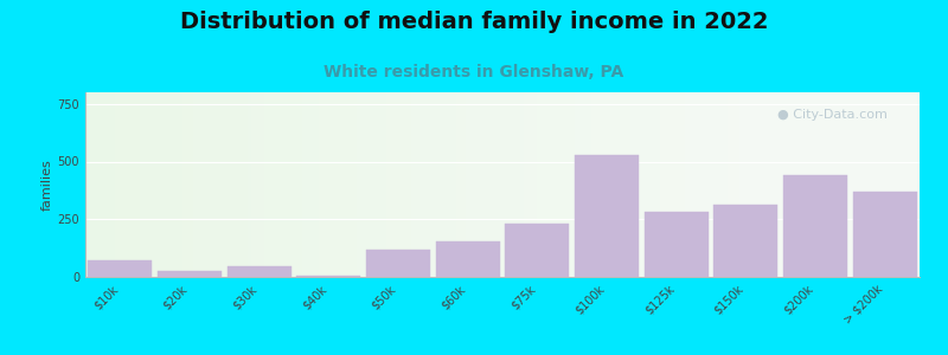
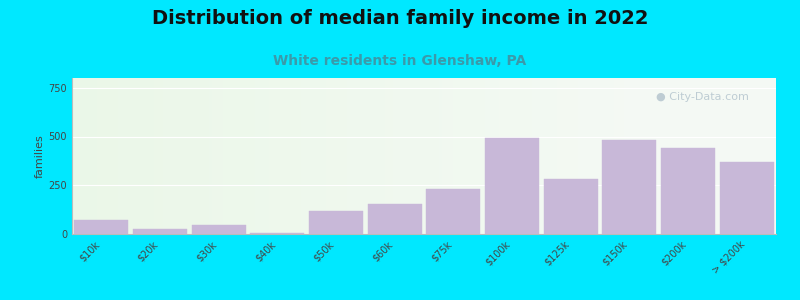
$100k: 530 -> 490
$150k: 320 -> 480
